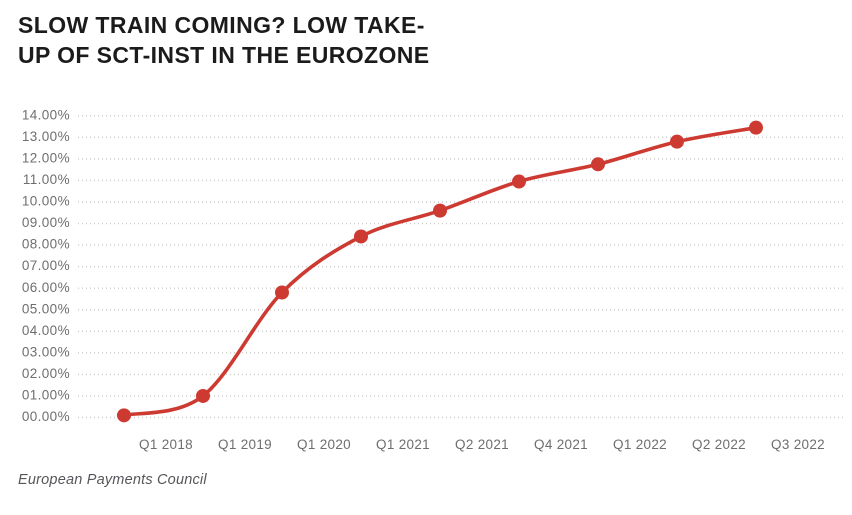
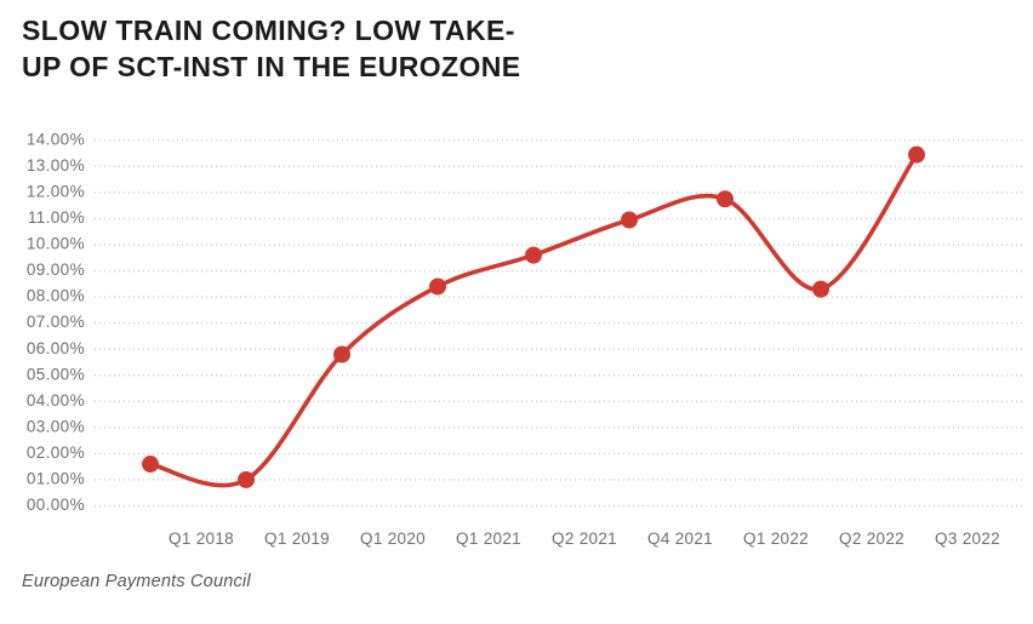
Q1 2018: 0.1% -> 1.6%
Q2 2022: 12.8% -> 8.3%
